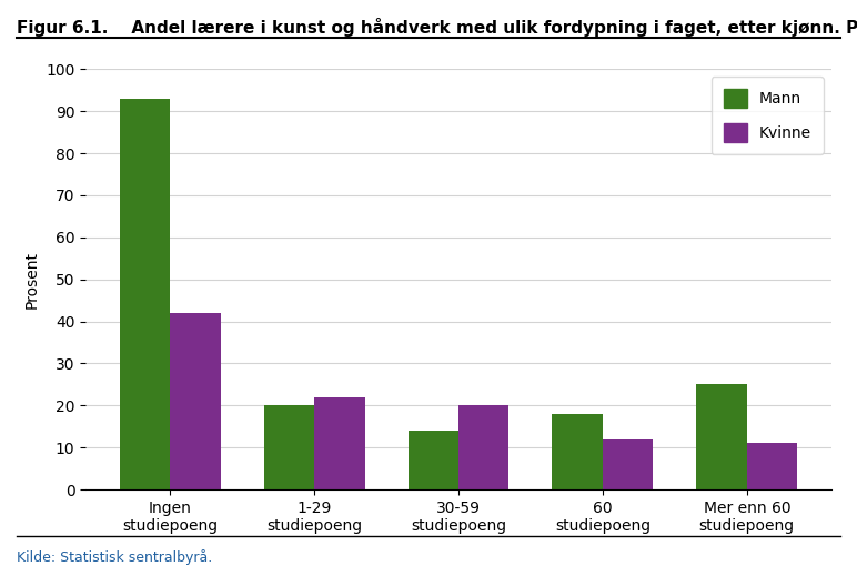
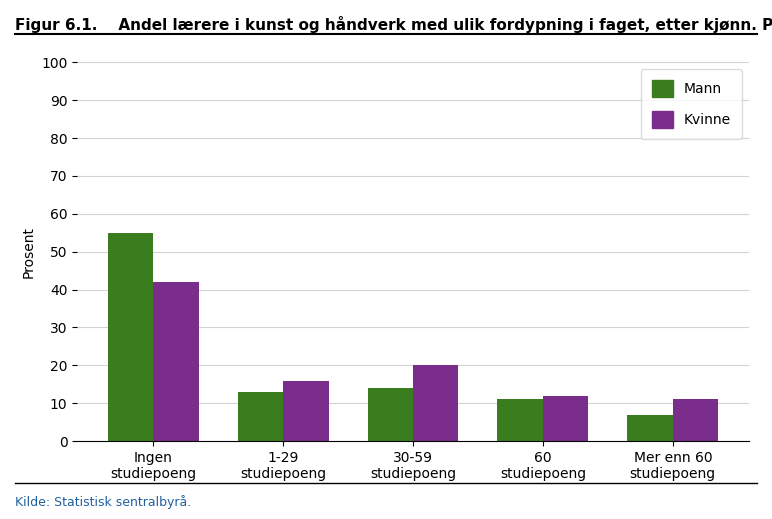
Mann/Ingen studiepoeng: 93 -> 55
Mann/1-29 studiepoeng: 20 -> 13
Kvinne/1-29 studiepoeng: 22 -> 16
Mann/60 studiepoeng: 18 -> 11
Mann/Mer enn 60 studiepoeng: 25 -> 7
